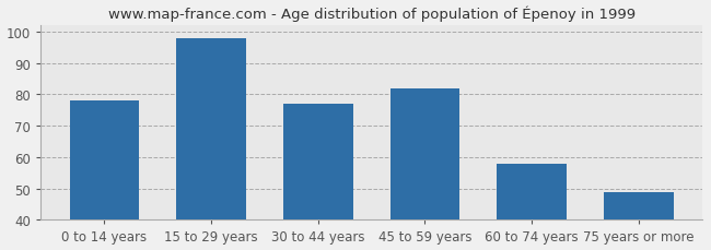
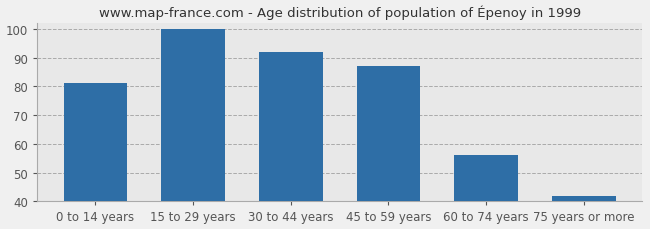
0 to 14 years: 78 -> 81
15 to 29 years: 98 -> 100
30 to 44 years: 77 -> 92
45 to 59 years: 82 -> 87
60 to 74 years: 58 -> 56
75 years or more: 49 -> 42
